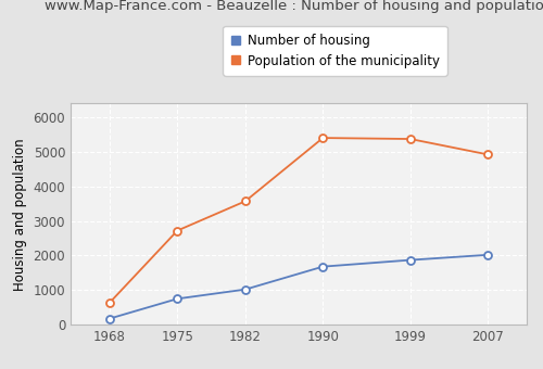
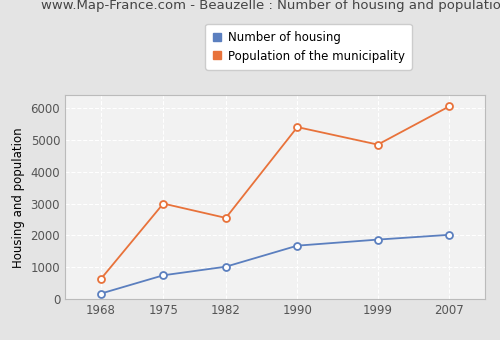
Population of the municipality/1975: 2720 -> 3000
Population of the municipality/1982: 3570 -> 2550
Population of the municipality/1999: 5370 -> 4850
Population of the municipality/2007: 4920 -> 6050
